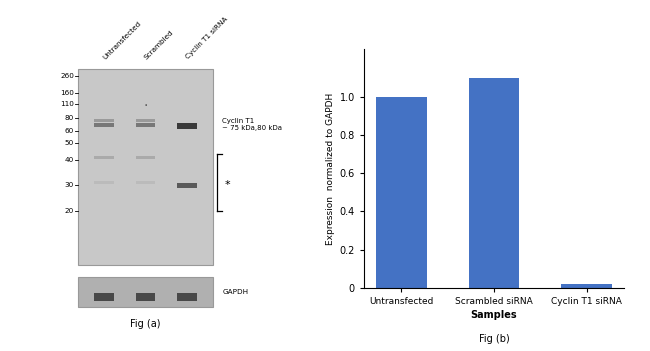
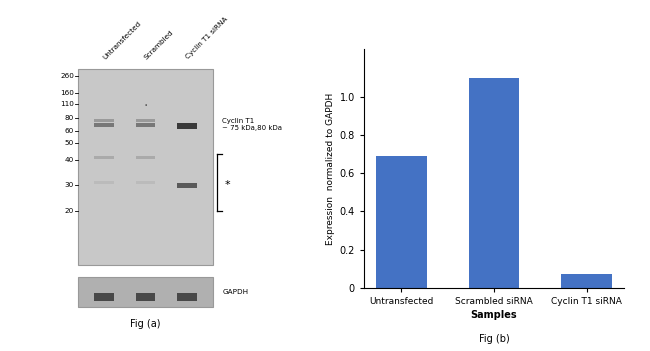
Untransfected: 1.00 -> 0.69
Cyclin T1 siRNA: 0.02 -> 0.07
